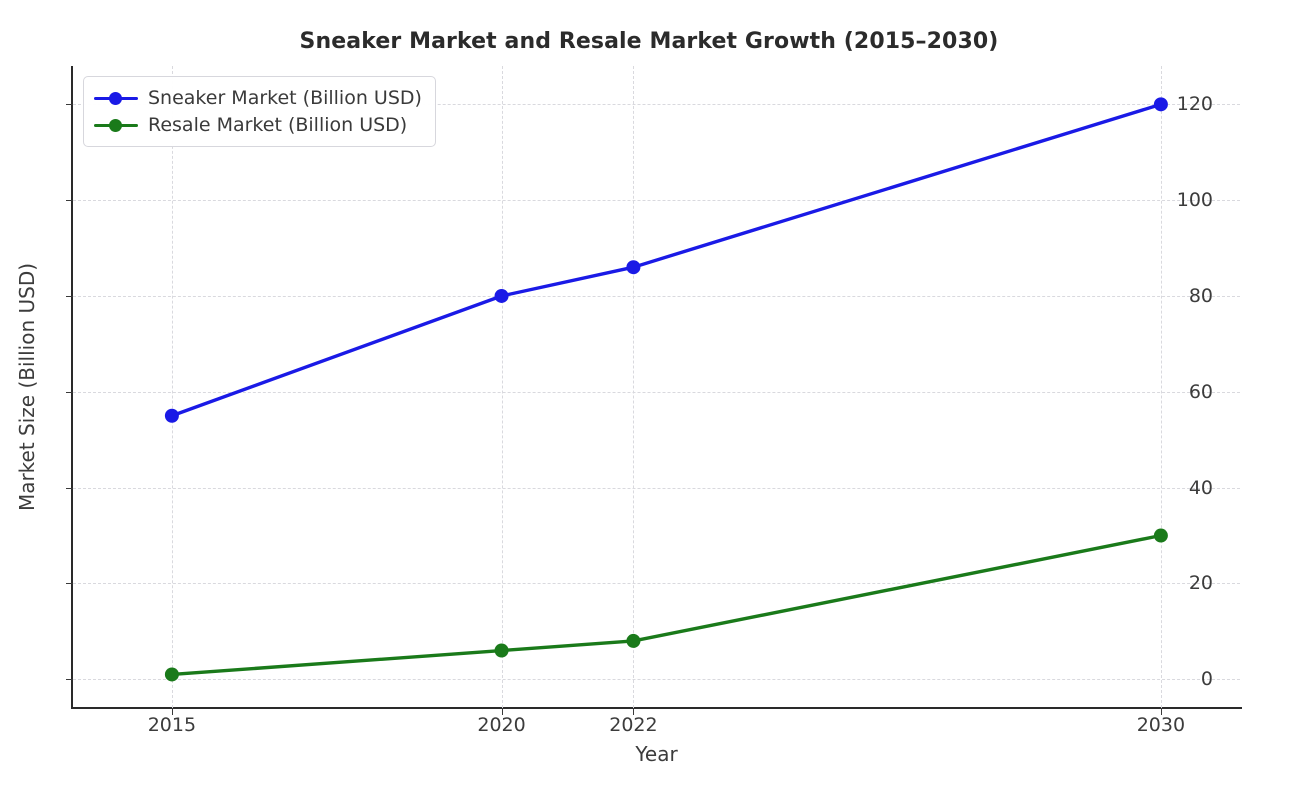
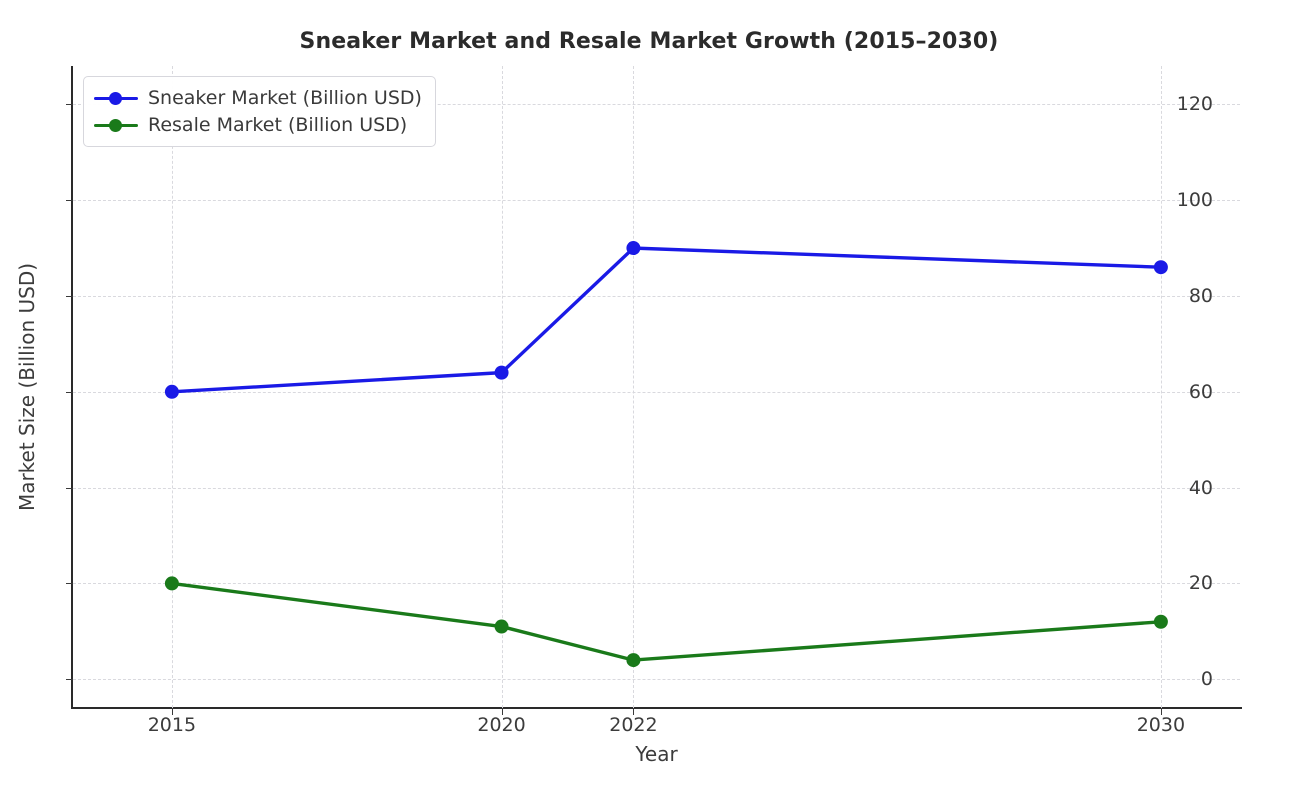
Sneaker Market (Billion USD)/2015: 55 -> 60
Resale Market (Billion USD)/2015: 1 -> 20
Sneaker Market (Billion USD)/2020: 80 -> 64
Resale Market (Billion USD)/2020: 6 -> 11
Sneaker Market (Billion USD)/2022: 86 -> 90
Resale Market (Billion USD)/2022: 8 -> 4
Sneaker Market (Billion USD)/2030: 120 -> 86
Resale Market (Billion USD)/2030: 30 -> 12
